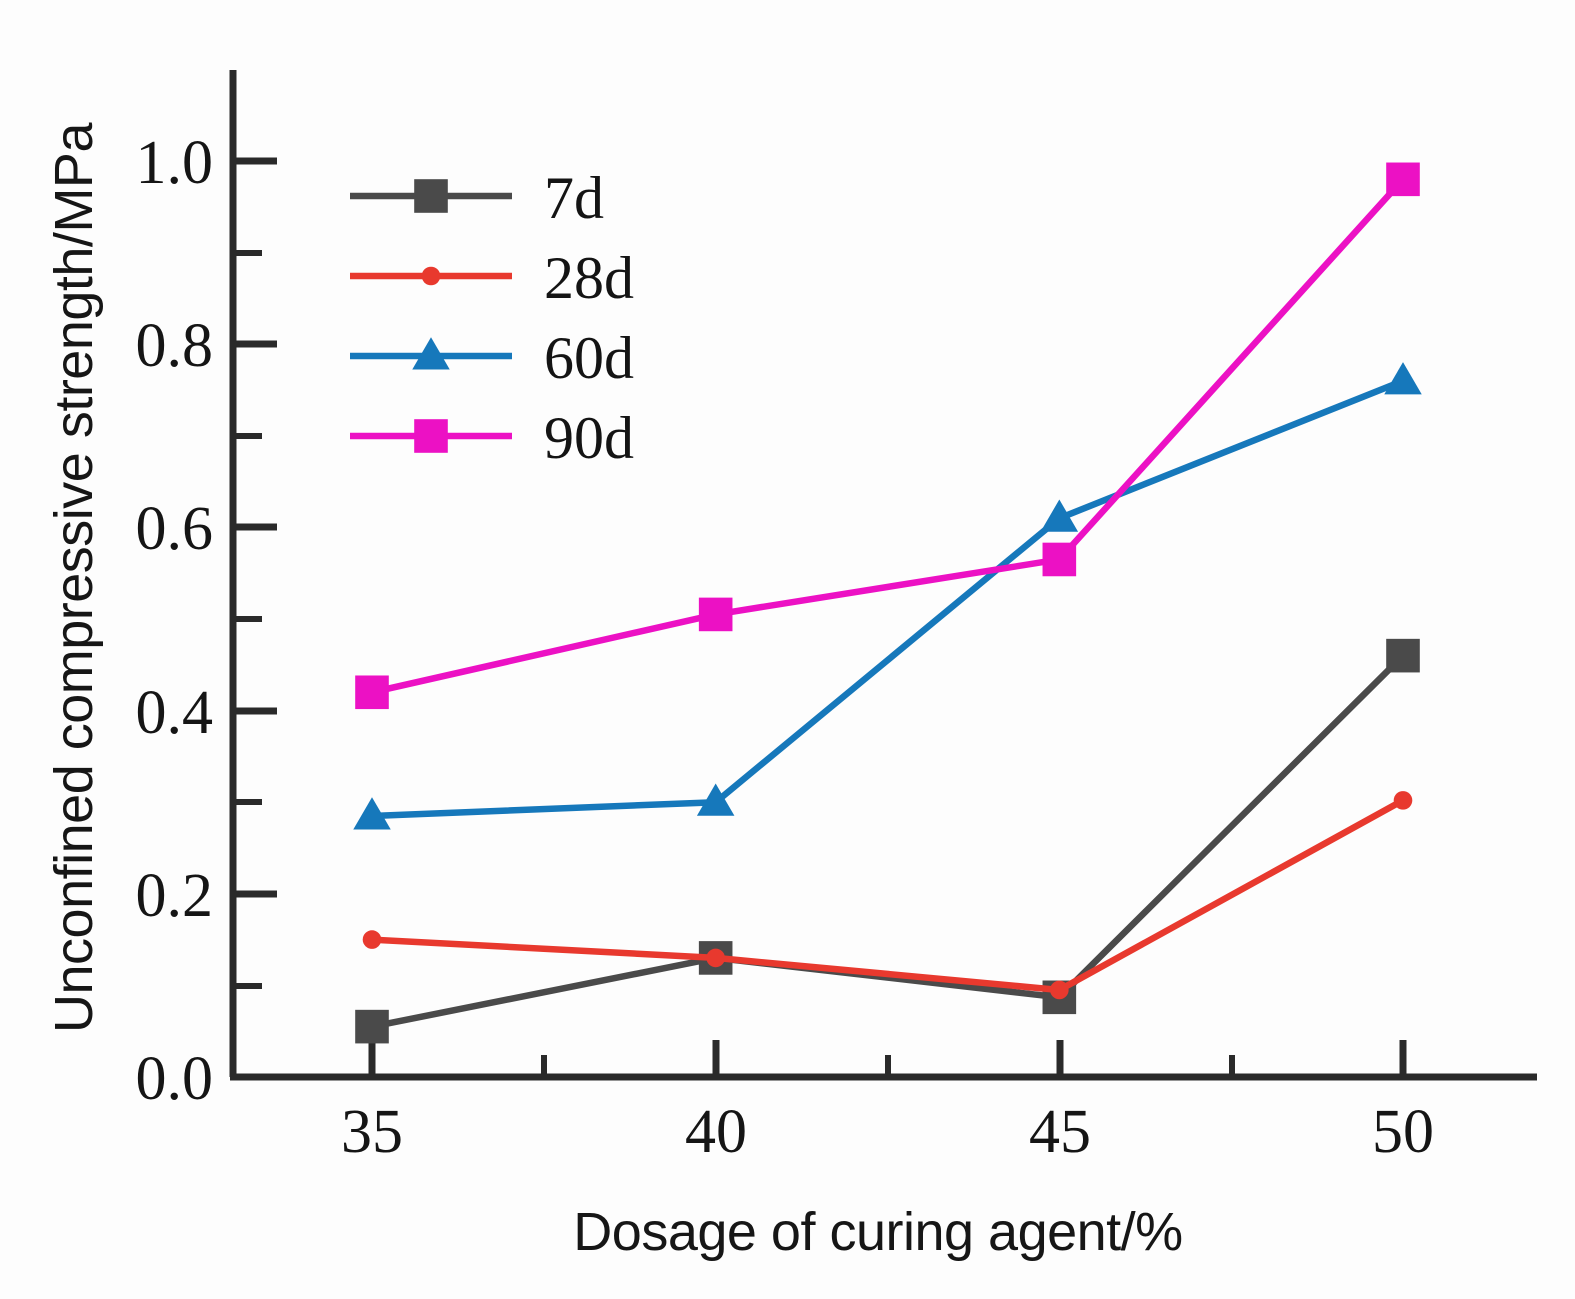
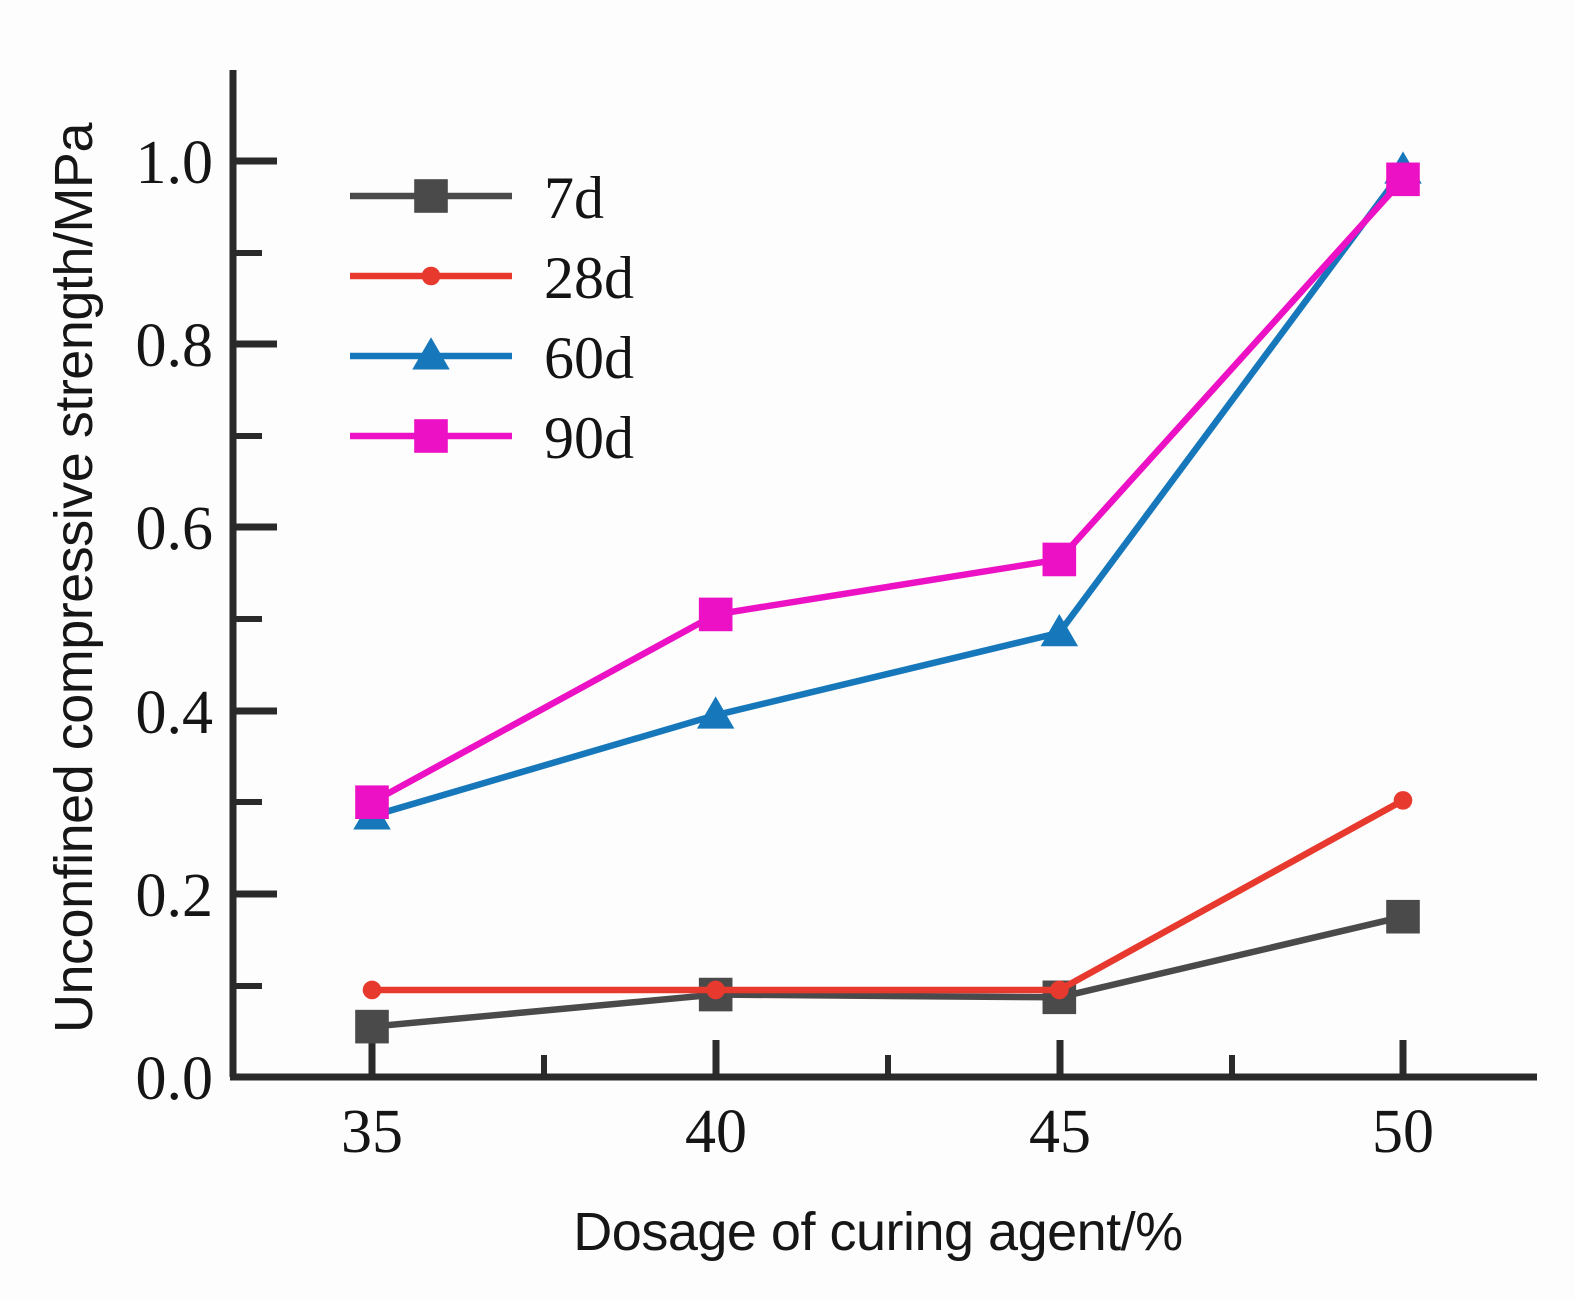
28d/35: 0.15 -> 0.10
90d/35: 0.42 -> 0.30
7d/40: 0.13 -> 0.09
28d/40: 0.13 -> 0.10
60d/40: 0.30 -> 0.40
60d/45: 0.61 -> 0.48
7d/50: 0.46 -> 0.17
60d/50: 0.76 -> 0.99
